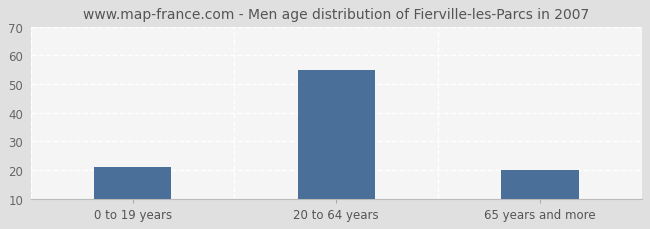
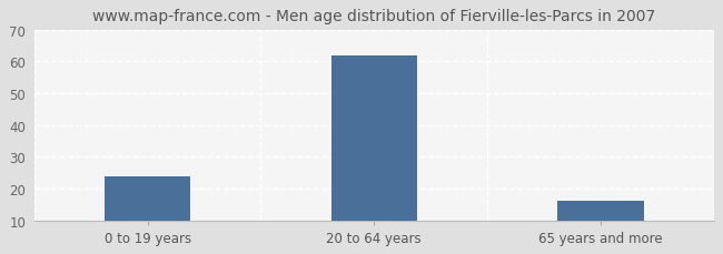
0 to 19 years: 21 -> 24
20 to 64 years: 55 -> 62
65 years and more: 20 -> 16
